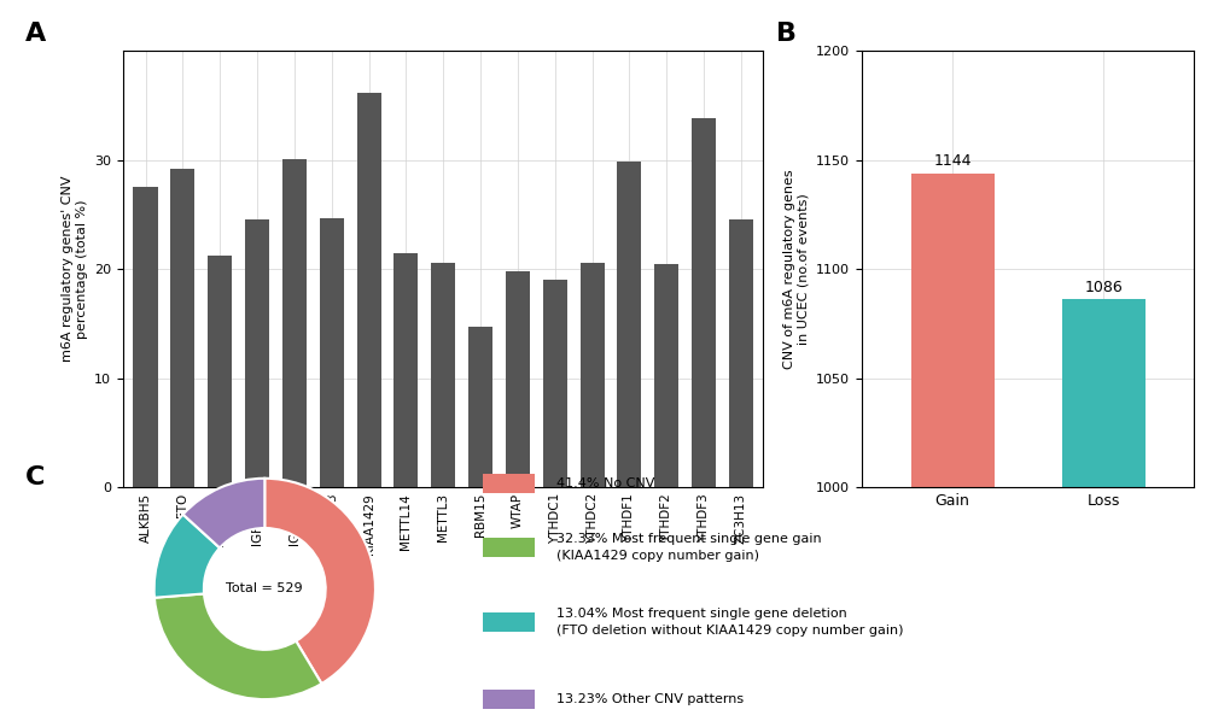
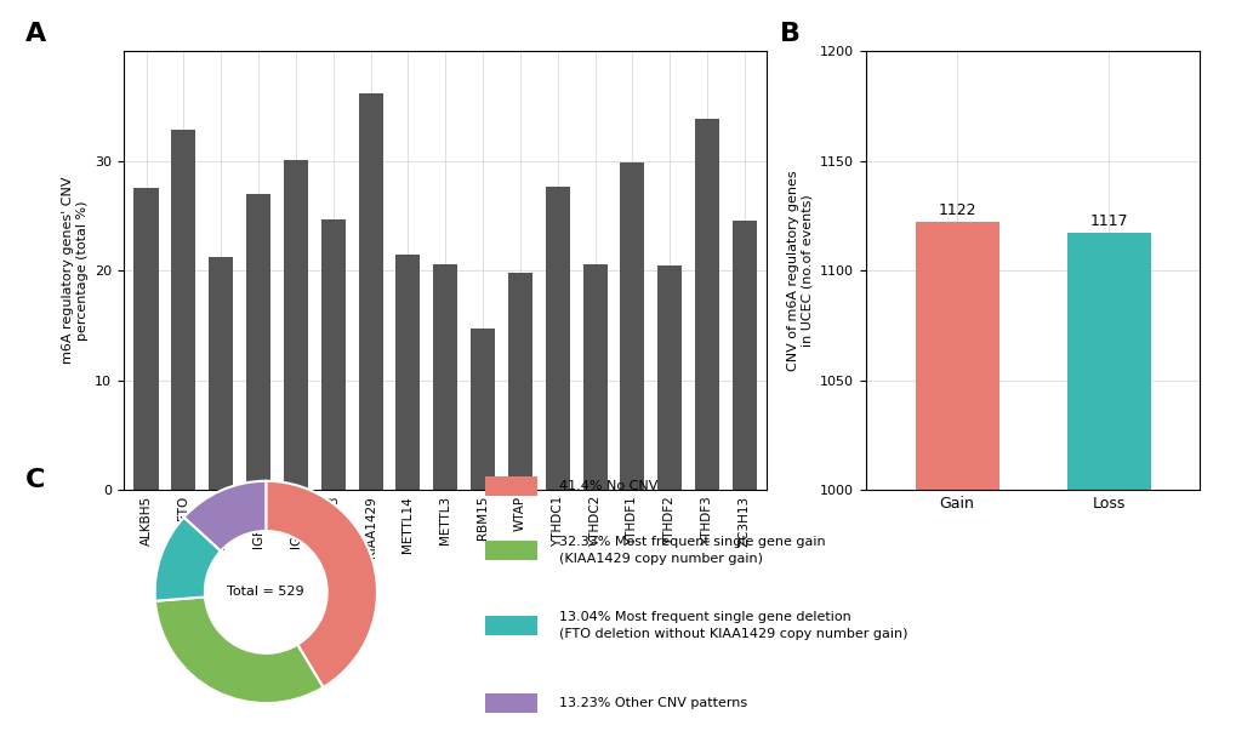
FTO: 29.2 -> 32.8
IGF2BP1: 24.5 -> 27.0
YTHDC1: 19.0 -> 27.6
Gain: 1144 -> 1122
Loss: 1086 -> 1117
